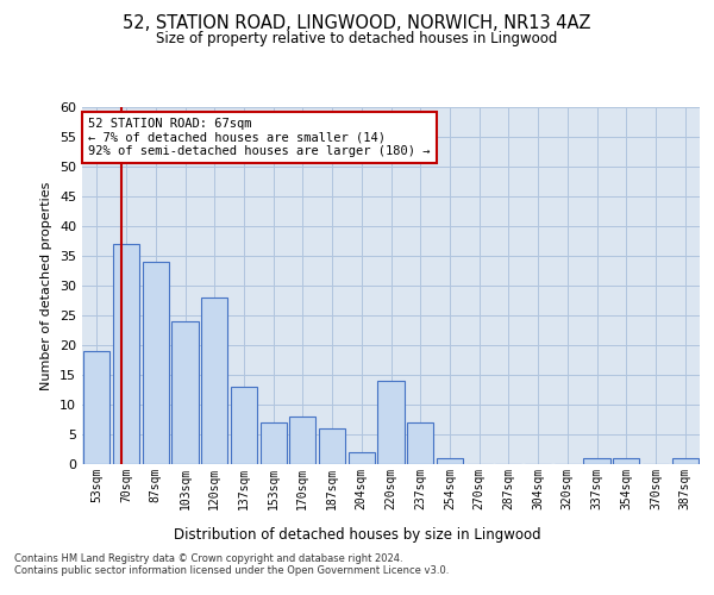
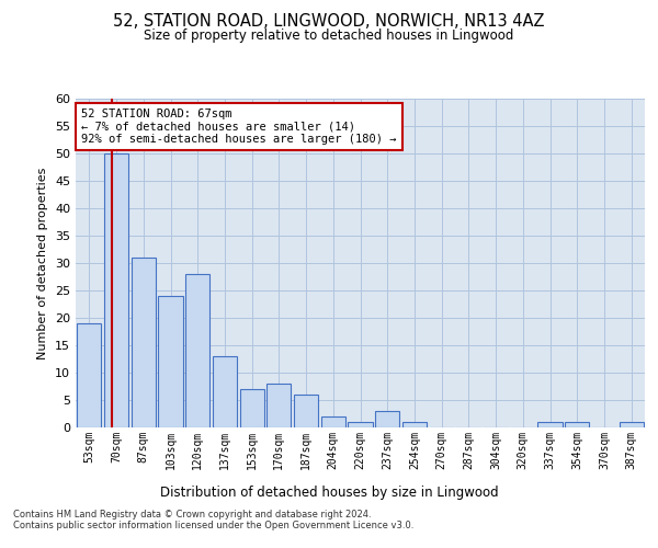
70sqm: 37 -> 50
87sqm: 34 -> 31
220sqm: 14 -> 1
237sqm: 7 -> 3
